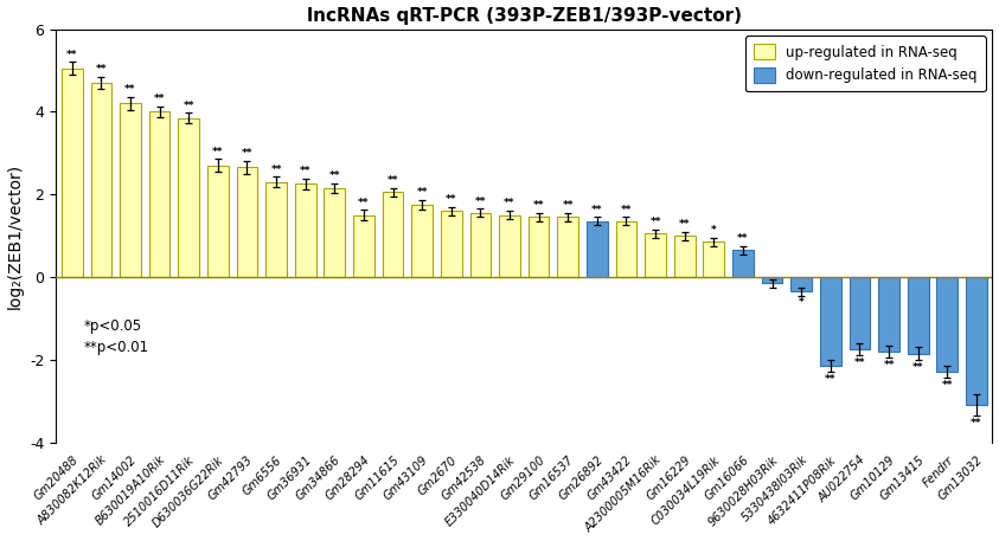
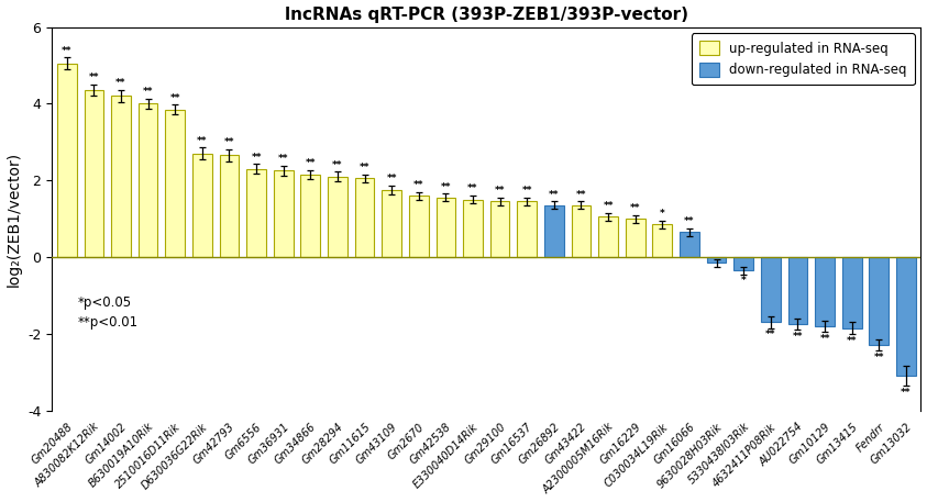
A830082K12Rik: 4.70 -> 4.35
Gm28294: 1.50 -> 2.10
4632411P08Rik: -2.15 -> -1.70
